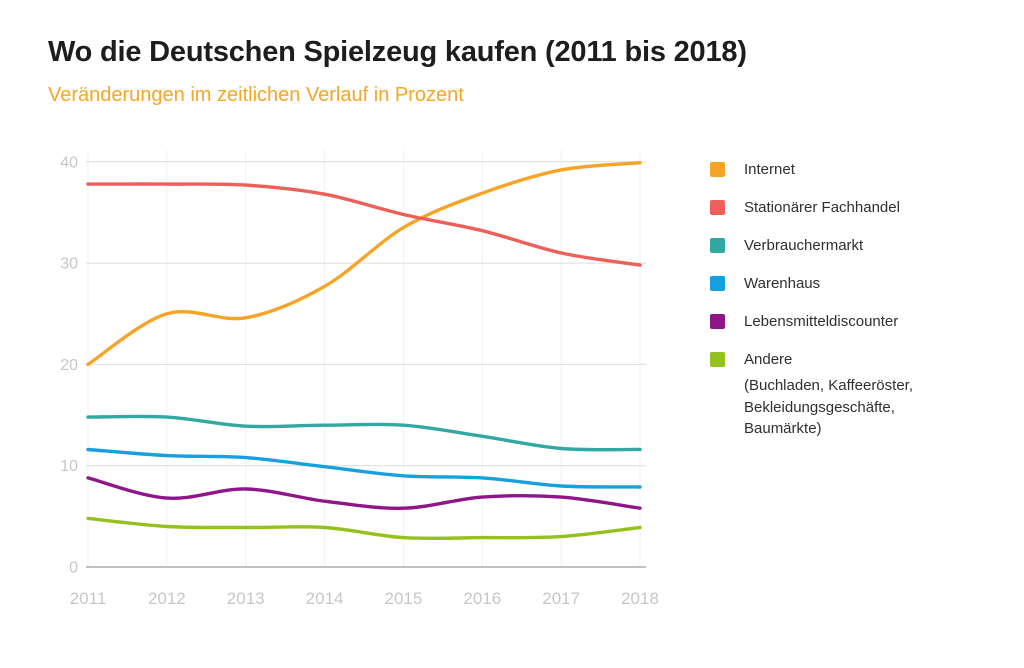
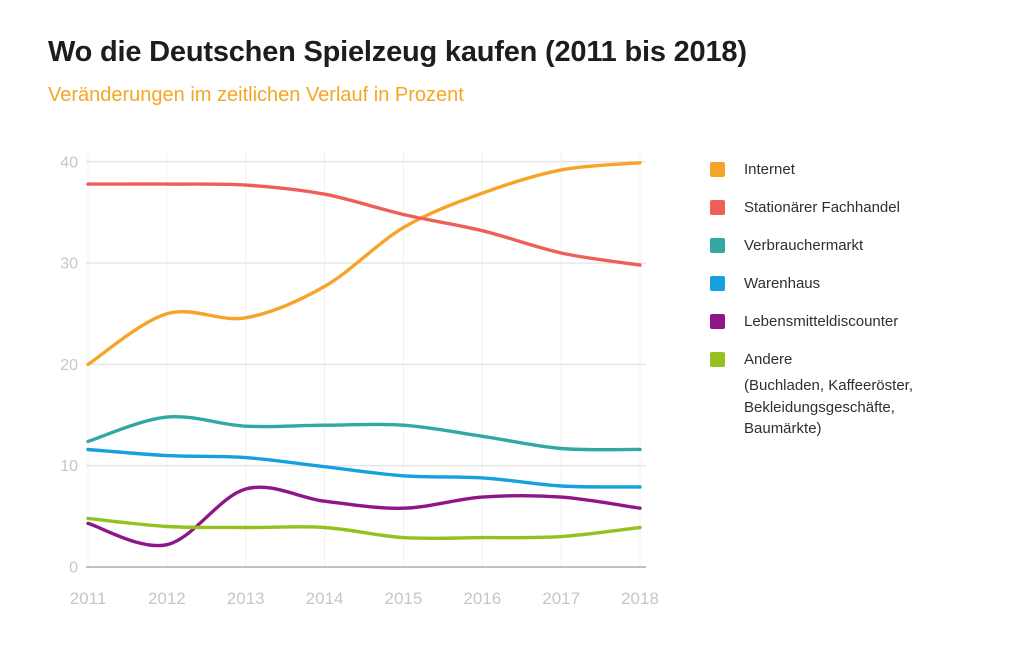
Verbrauchermarkt/2011: 14.8 -> 12.4
Lebensmitteldiscounter/2011: 8.8 -> 4.3
Lebensmitteldiscounter/2012: 6.8 -> 2.2
